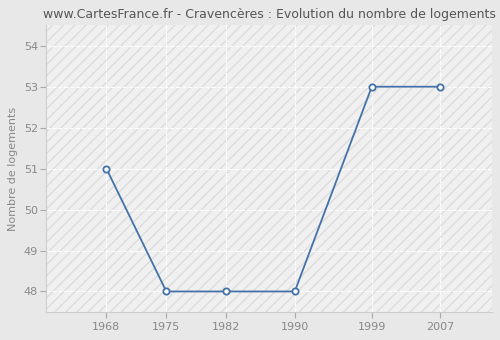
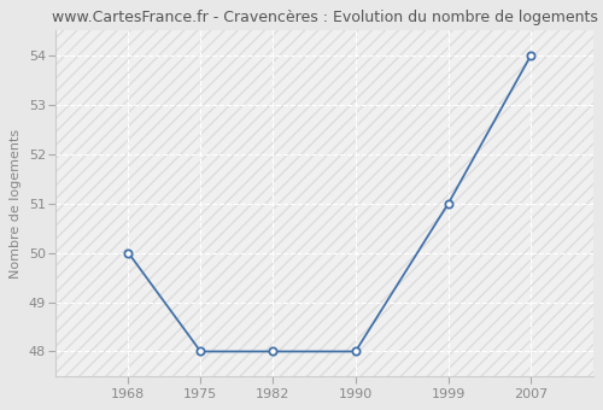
1968: 51 -> 50
1999: 53 -> 51
2007: 53 -> 54
